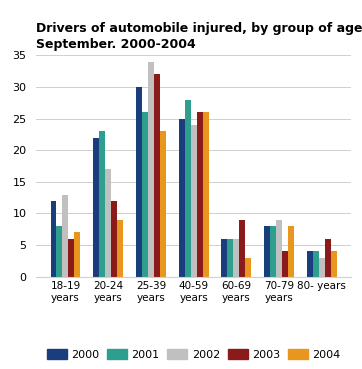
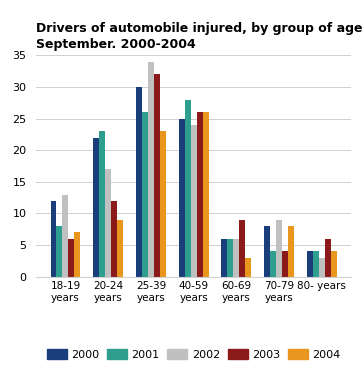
2001/70-79 years: 8 -> 4
